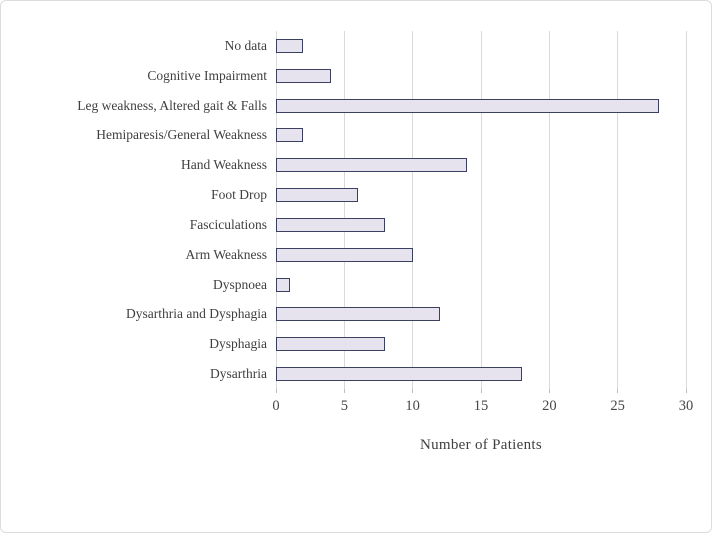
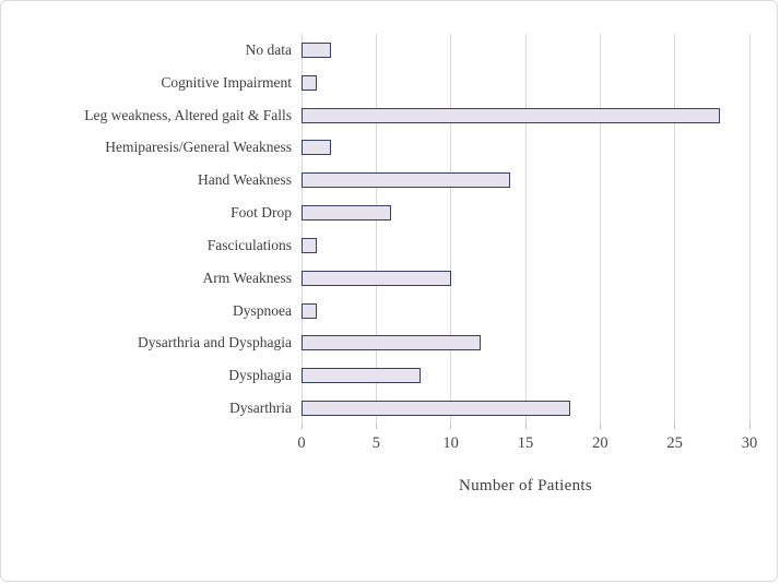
Cognitive Impairment: 4 -> 1
Fasciculations: 8 -> 1
